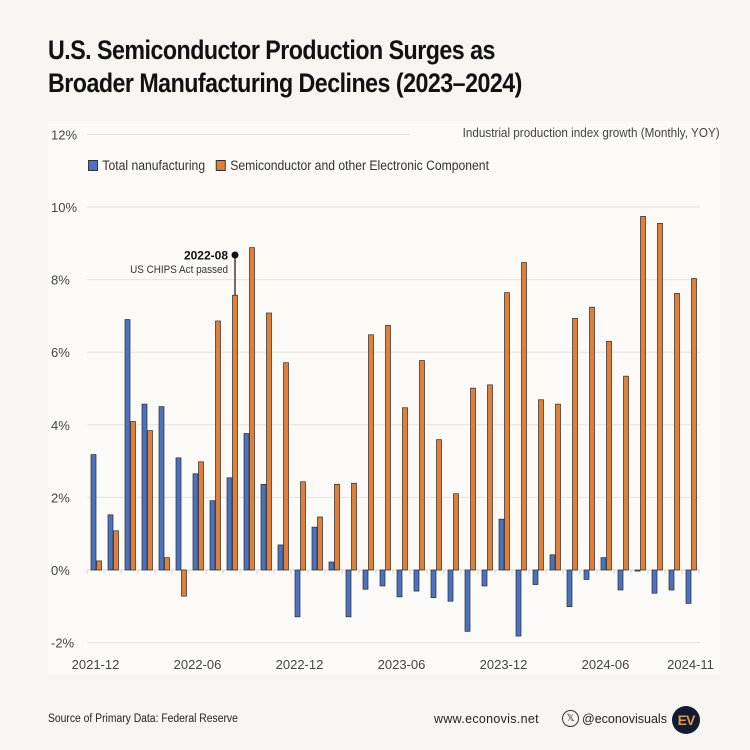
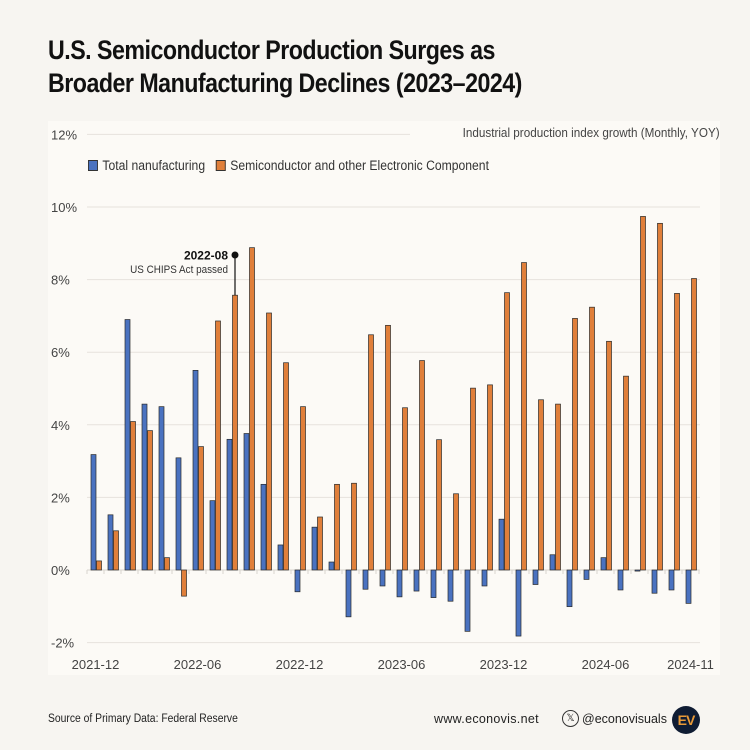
Total nanufacturing/2022-06: 2.6% -> 5.5%
Semiconductor and other Electronic Component/2022-06: 3.0% -> 3.4%
Total nanufacturing/2022-08: 2.5% -> 3.6%
Total nanufacturing/2022-12: -1.3% -> -0.6%
Semiconductor and other Electronic Component/2022-12: 2.4% -> 4.5%
